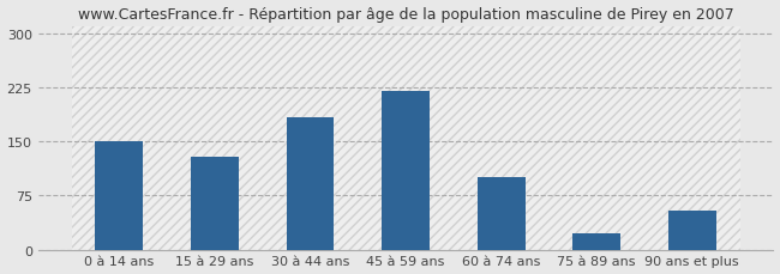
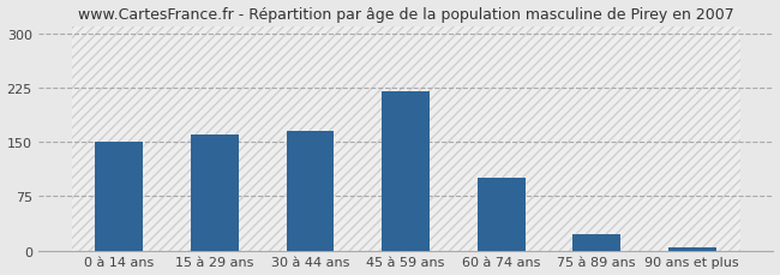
15 à 29 ans: 128 -> 160
30 à 44 ans: 184 -> 165
90 ans et plus: 54 -> 4
